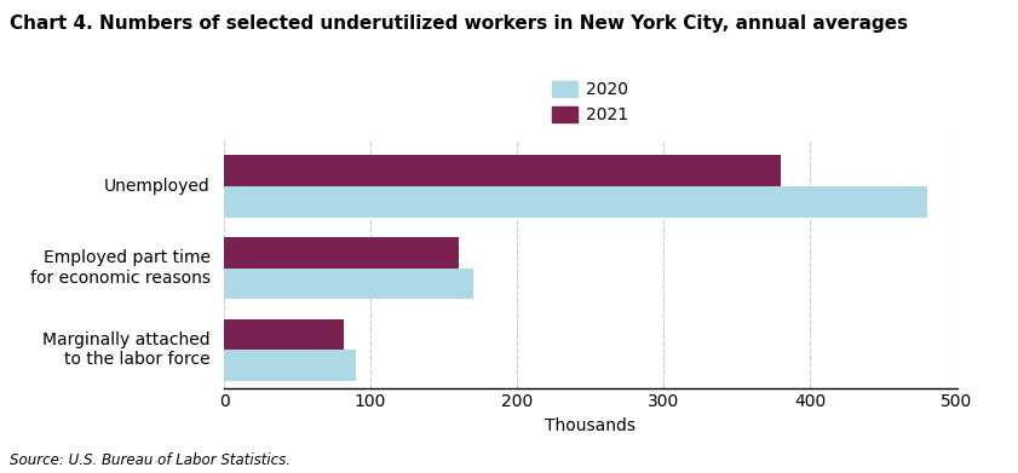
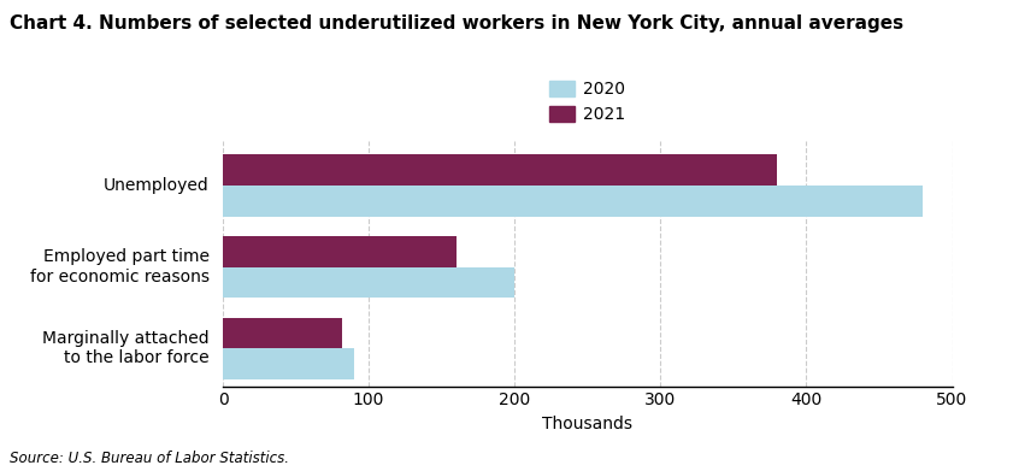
2020/Employed part time for economic reasons: 170 -> 200
